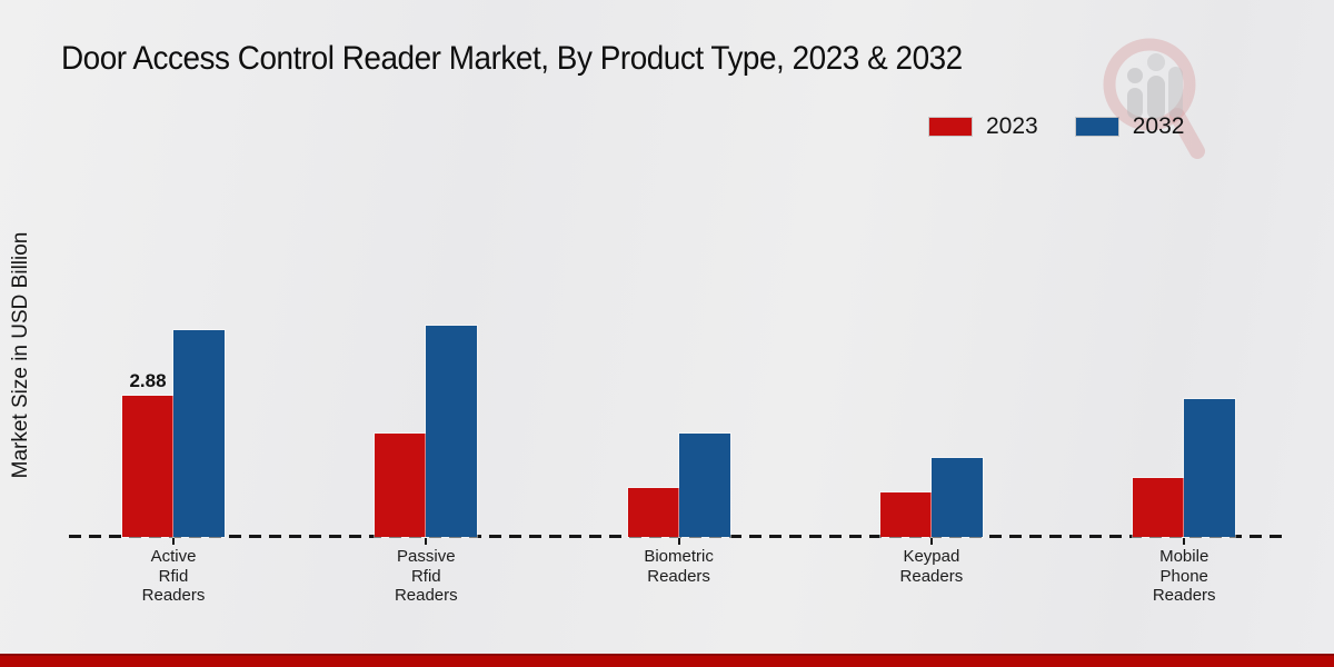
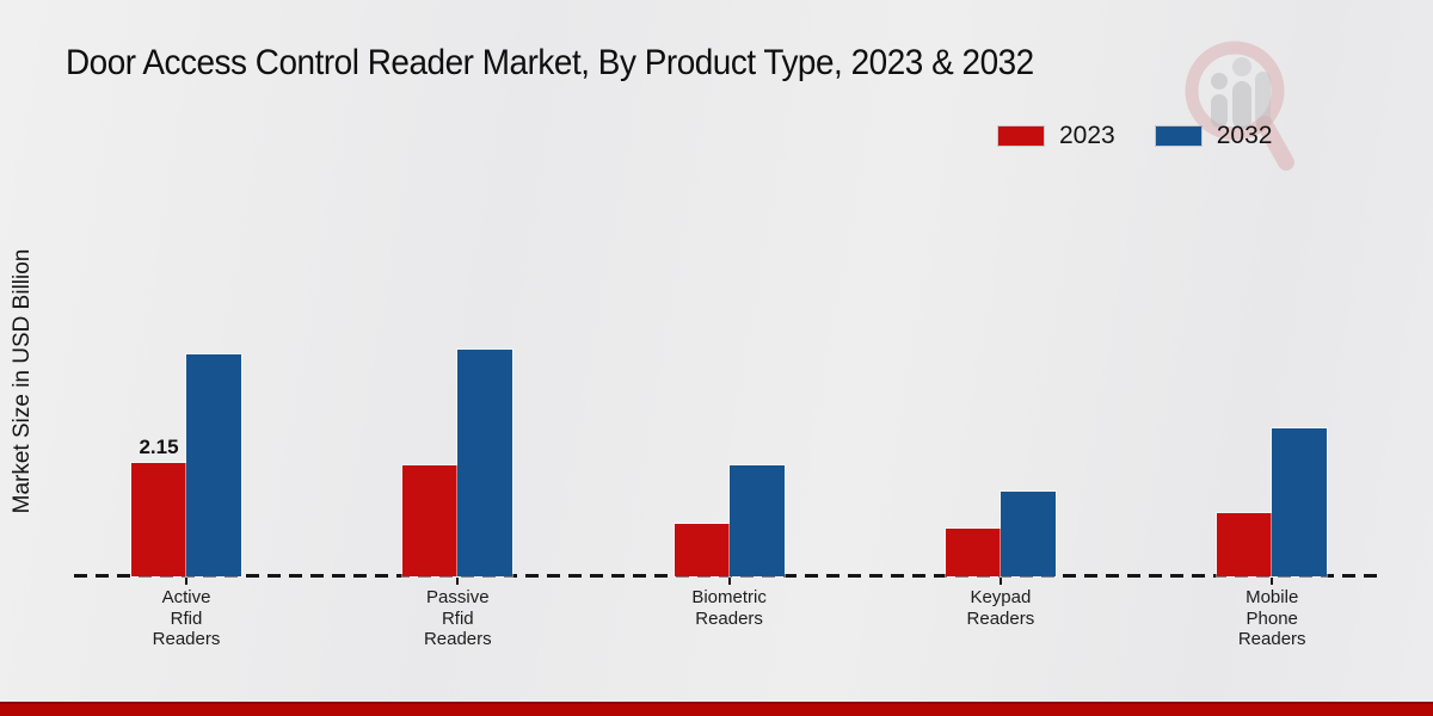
2023/Active Rfid Readers: 2.88 -> 2.15
